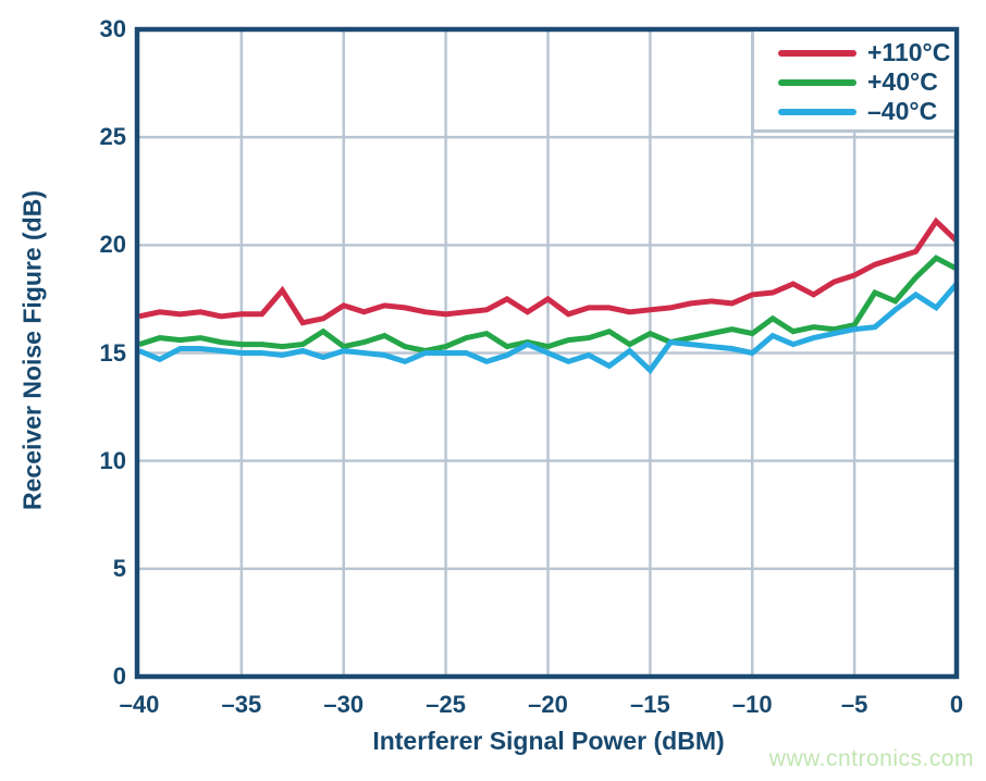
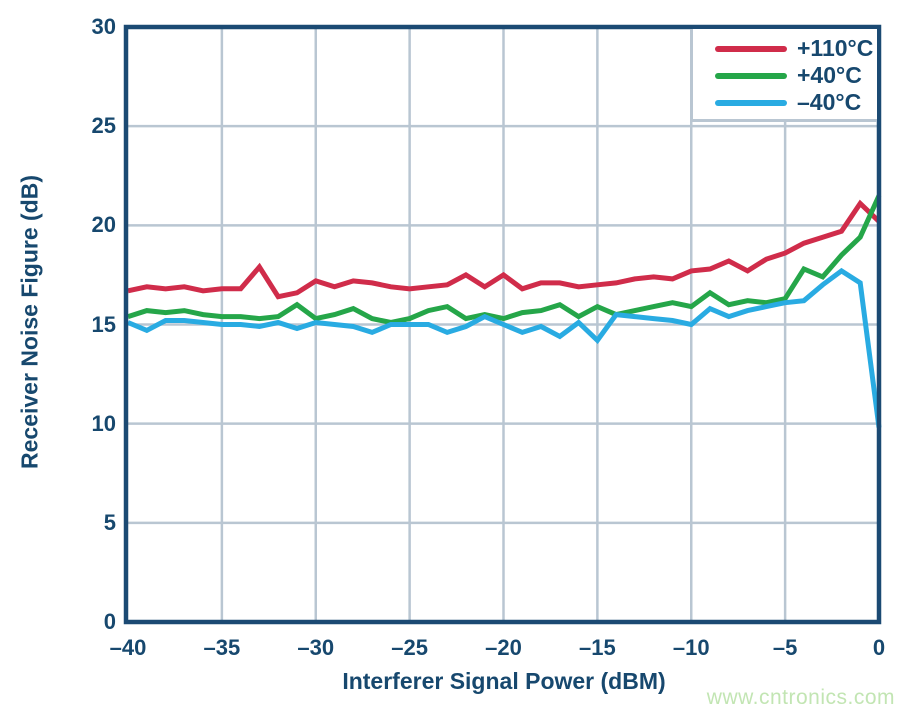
+40°C/0: 18.9 -> 21.5
–40°C/0: 18.2 -> 9.8
